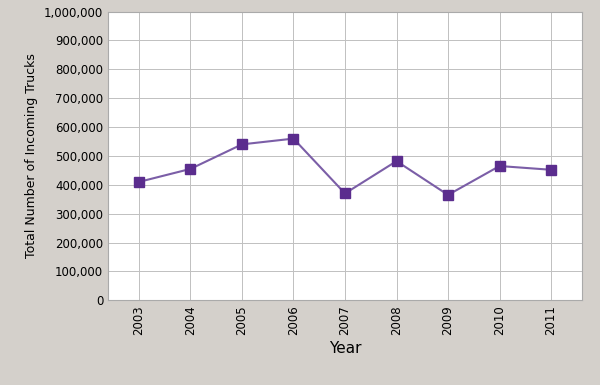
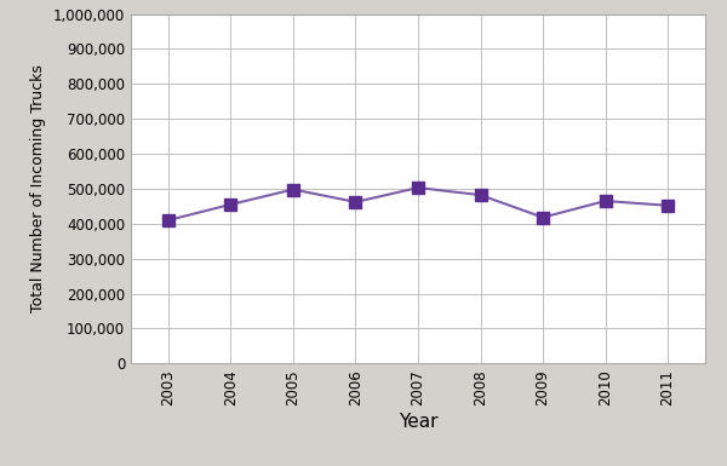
2005: 540,000 -> 498,000
2006: 560,000 -> 462,000
2007: 370,000 -> 503,000
2009: 365,000 -> 418,000
